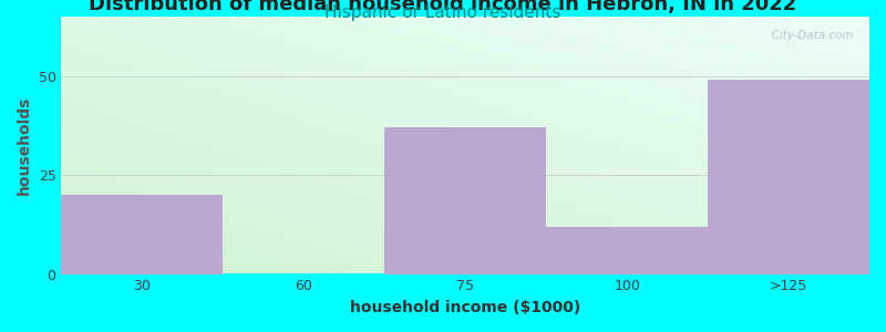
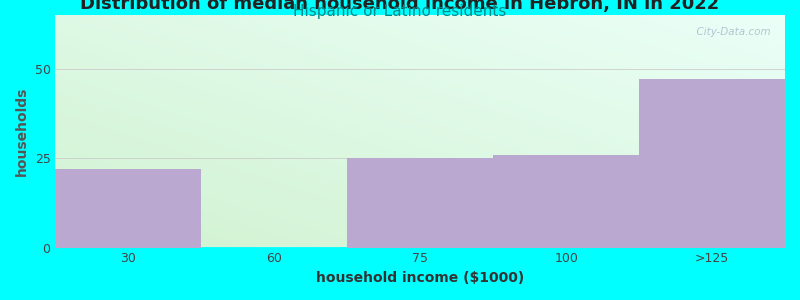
30: 20 -> 22
75: 37 -> 25
100: 12 -> 26
>125: 49 -> 47
